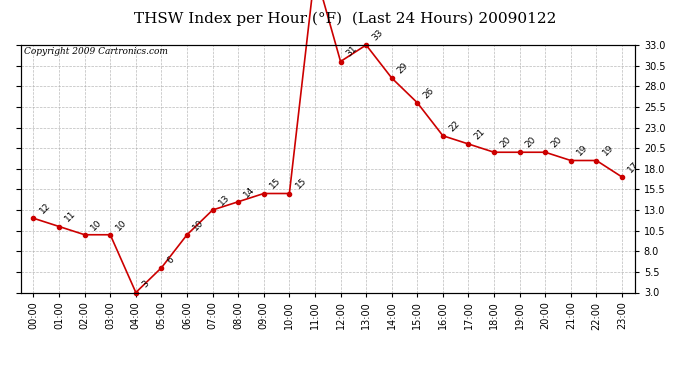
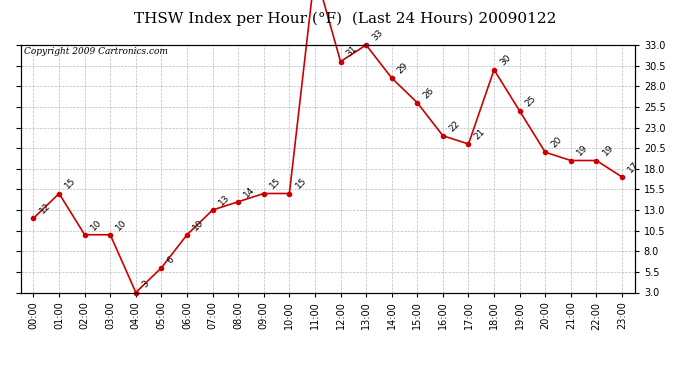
01:00: 11 -> 15
18:00: 20 -> 30
19:00: 20 -> 25
